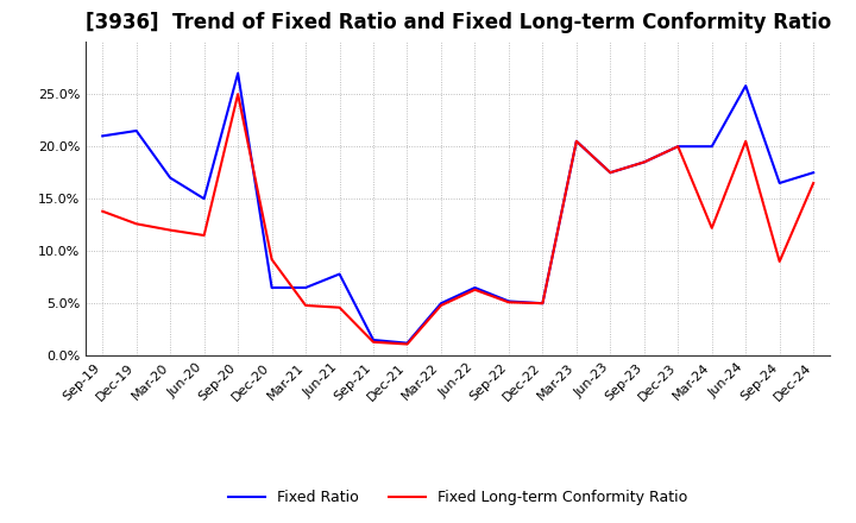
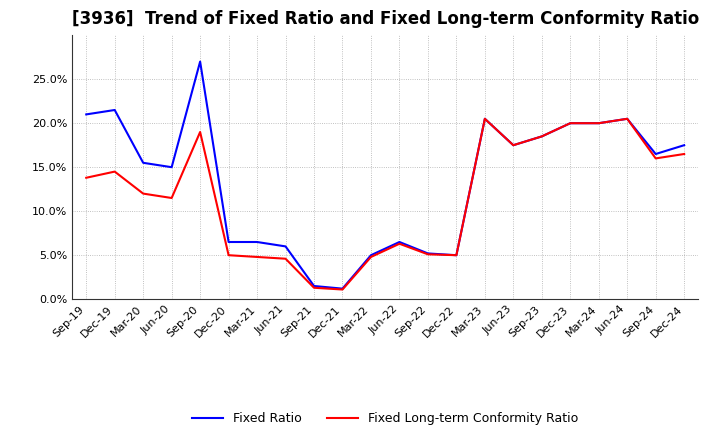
Fixed Long-term Conformity Ratio/Dec-19: 12.6% -> 14.5%
Fixed Ratio/Mar-20: 17.0% -> 15.5%
Fixed Long-term Conformity Ratio/Sep-20: 25.0% -> 19.0%
Fixed Long-term Conformity Ratio/Dec-20: 9.2% -> 5.0%
Fixed Ratio/Jun-21: 7.8% -> 6.0%
Fixed Long-term Conformity Ratio/Mar-24: 12.2% -> 20.0%
Fixed Ratio/Jun-24: 25.8% -> 20.5%
Fixed Long-term Conformity Ratio/Sep-24: 9.0% -> 16.0%
